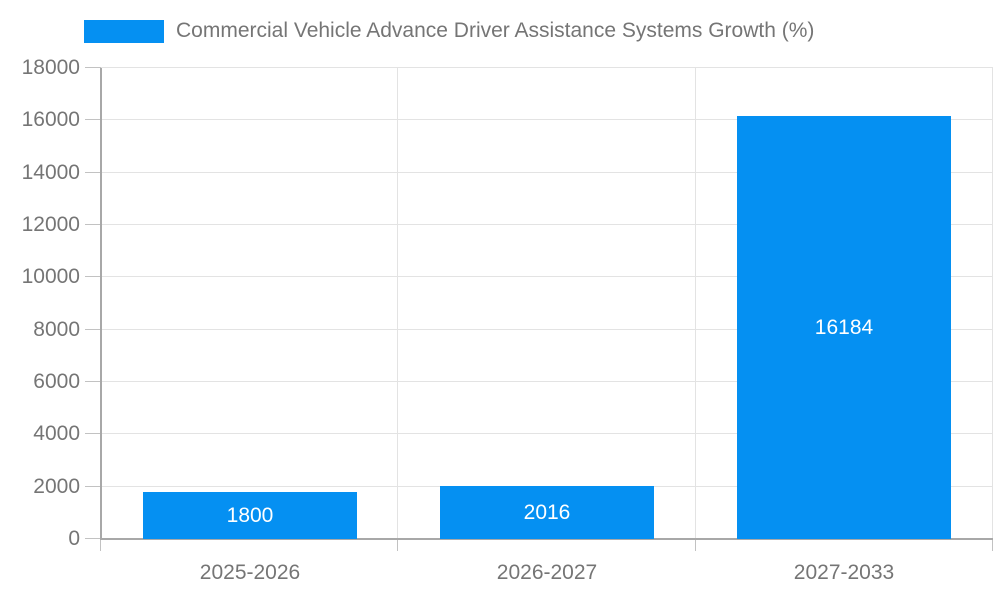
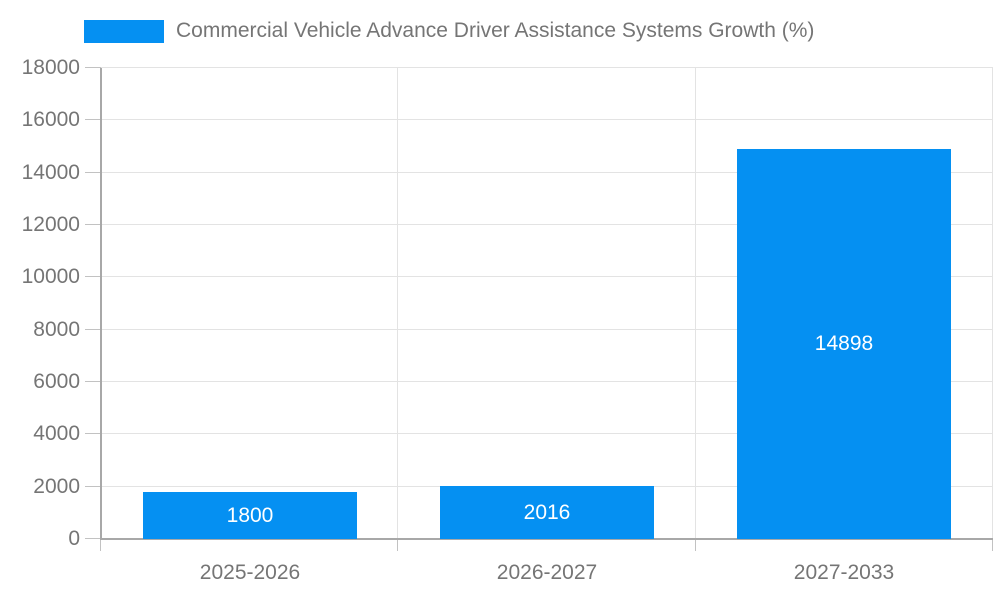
2027-2033: 16184 -> 14898
